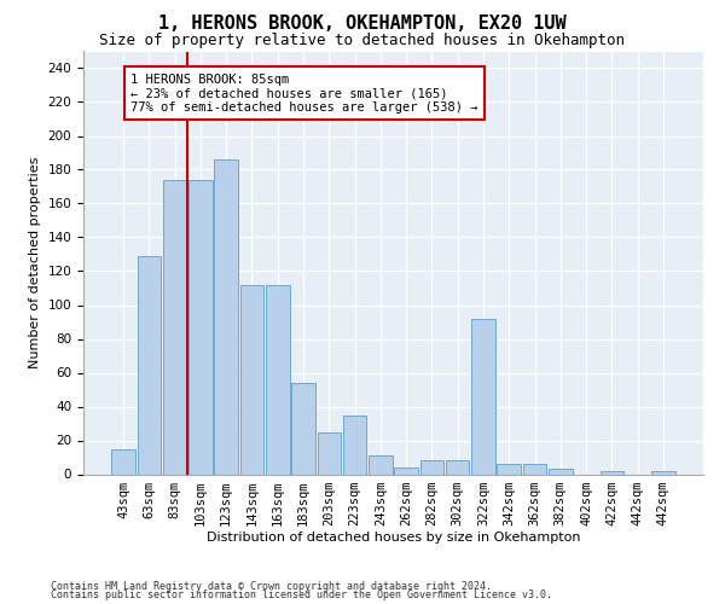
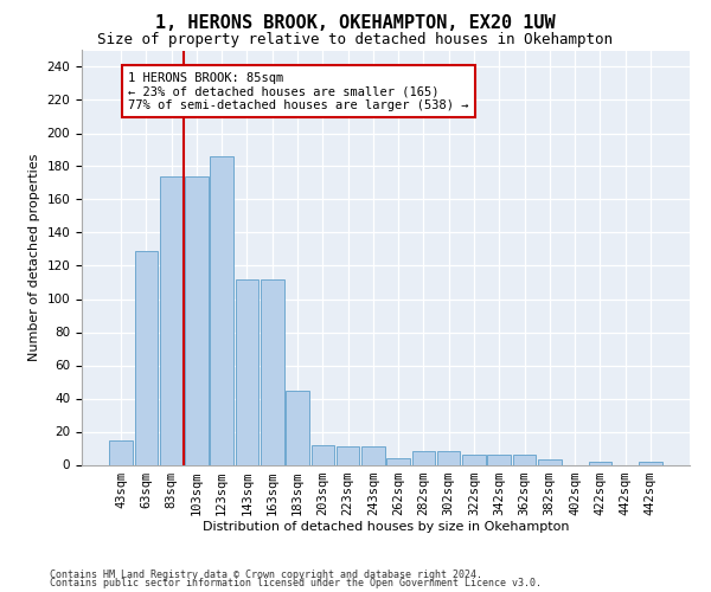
183sqm: 54 -> 45
203sqm: 25 -> 12
223sqm: 35 -> 11
322sqm: 92 -> 6
